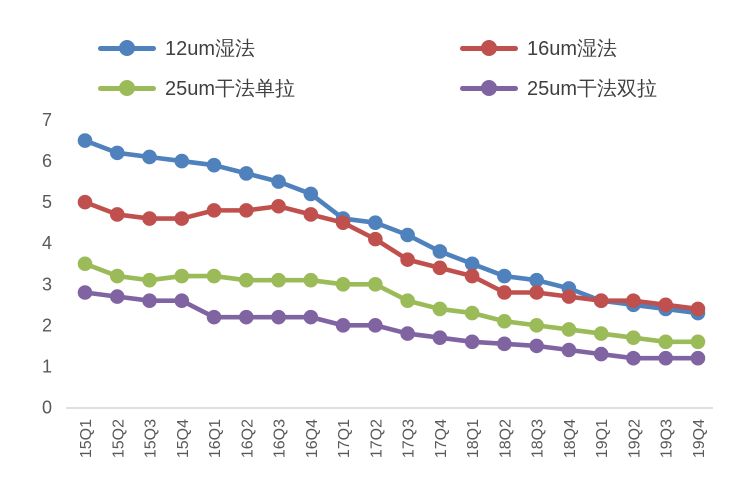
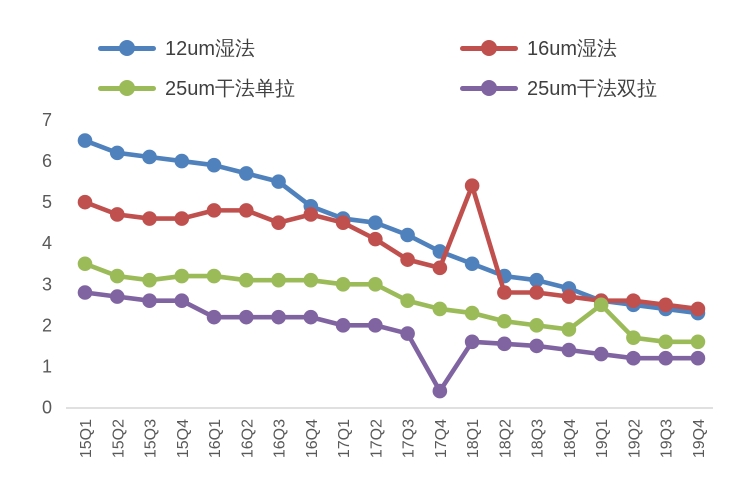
16um湿法/16Q3: 4.9 -> 4.5
12um湿法/16Q4: 5.2 -> 4.9
25um干法双拉/17Q4: 1.7 -> 0.4
16um湿法/18Q1: 3.2 -> 5.4
25um干法单拉/19Q1: 1.8 -> 2.5
